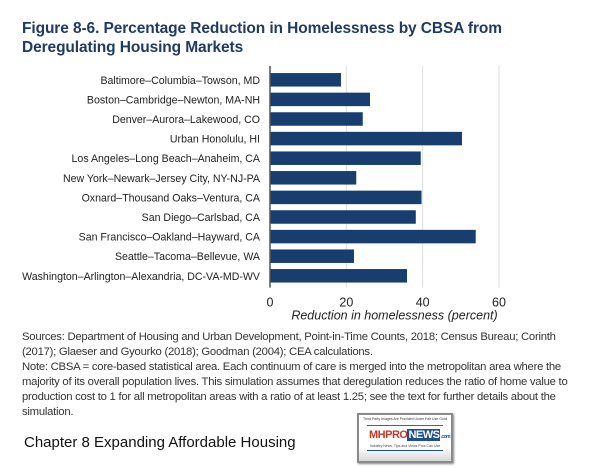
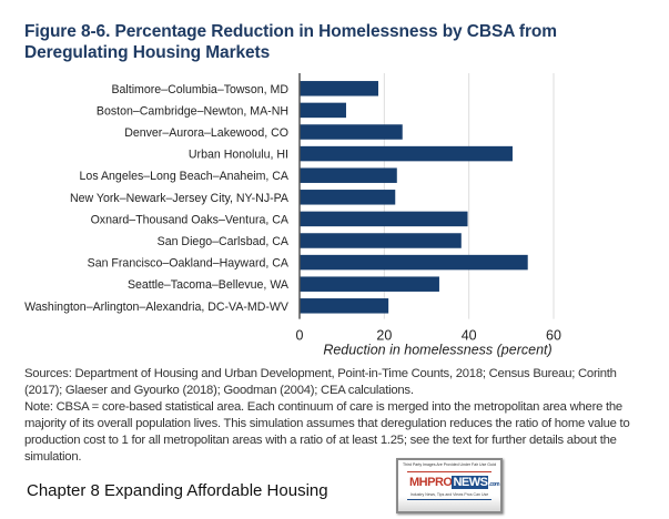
Boston–Cambridge–Newton, MA-NH: 26 -> 11
Los Angeles–Long Beach–Anaheim, CA: 40 -> 23
Seattle–Tacoma–Bellevue, WA: 22 -> 33
Washington–Arlington–Alexandria, DC-VA-MD-WV: 36 -> 21
